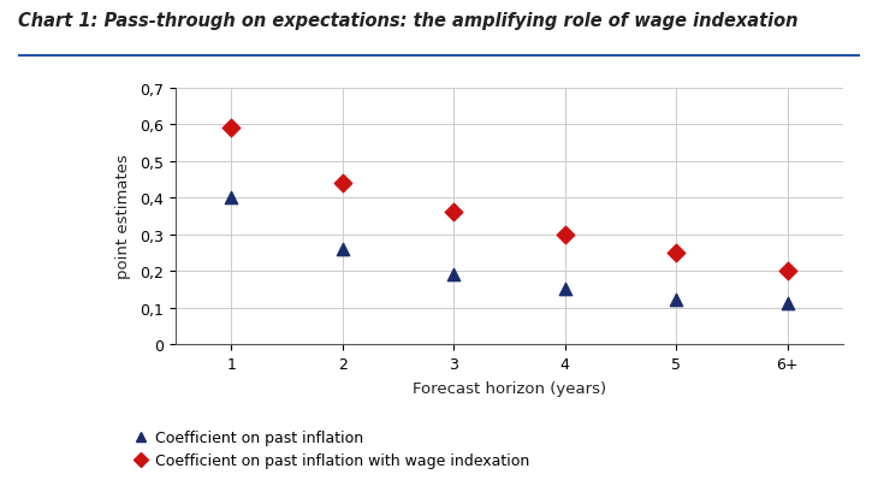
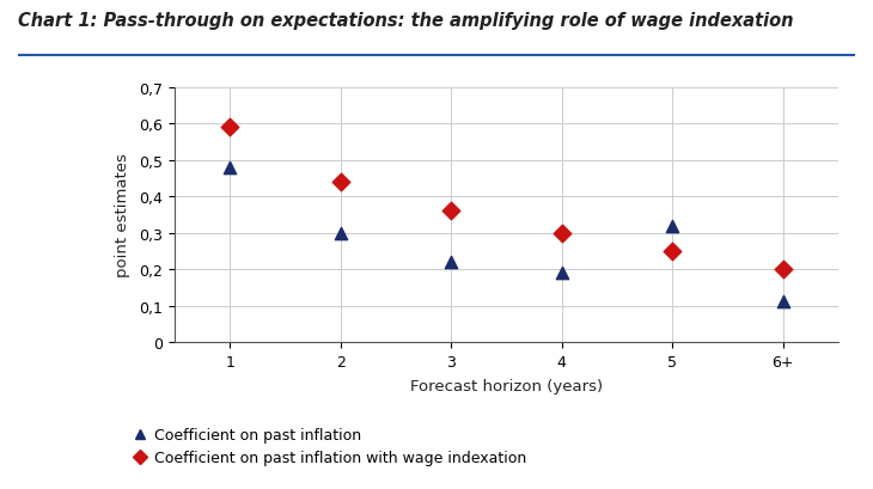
Coefficient on past inflation/1: 0,40 -> 0,48
Coefficient on past inflation/2: 0,26 -> 0,30
Coefficient on past inflation/3: 0,19 -> 0,22
Coefficient on past inflation/4: 0,15 -> 0,19
Coefficient on past inflation/5: 0,12 -> 0,32
